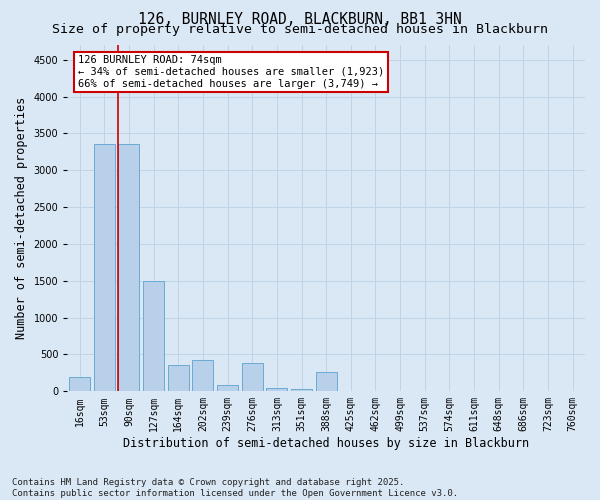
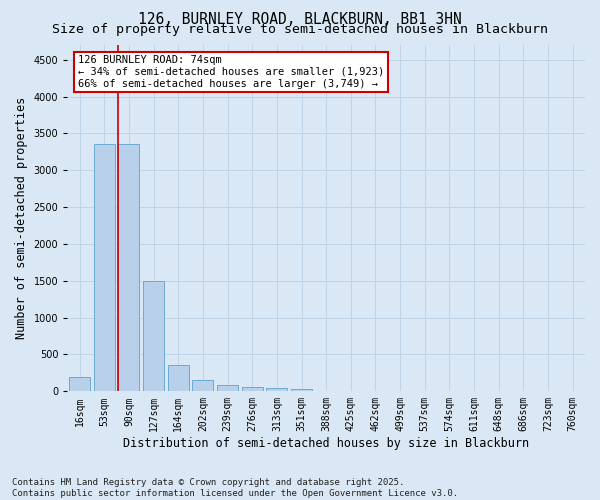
202sqm: 420 -> 150
276sqm: 380 -> 60
388sqm: 260 -> 0
